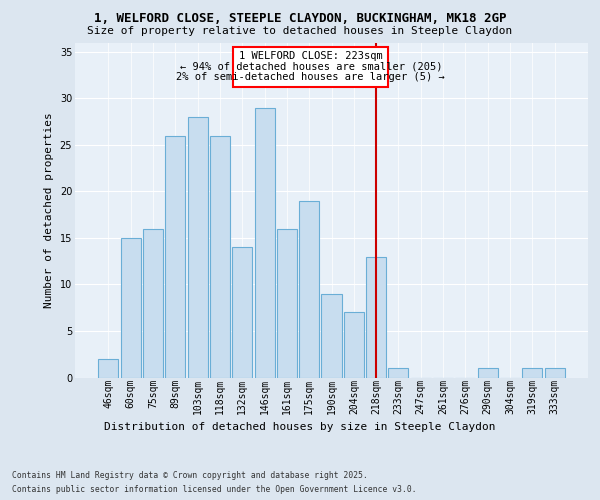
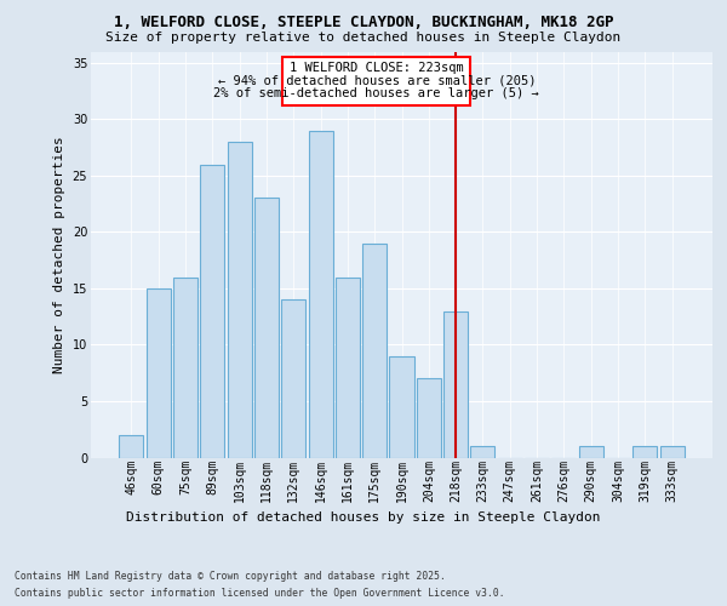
118sqm: 26 -> 23
